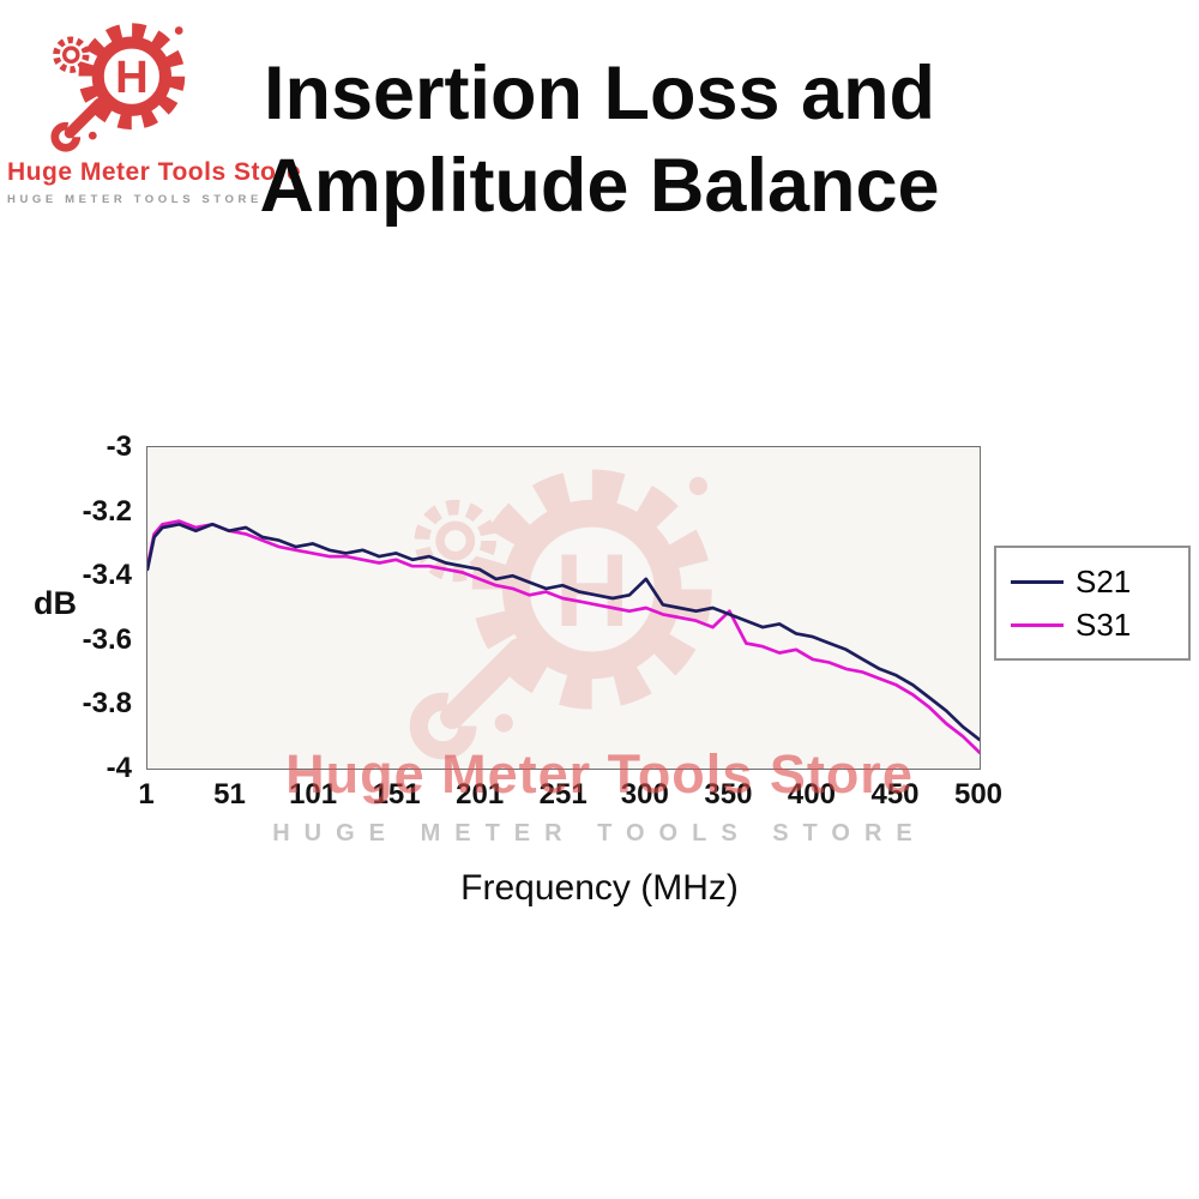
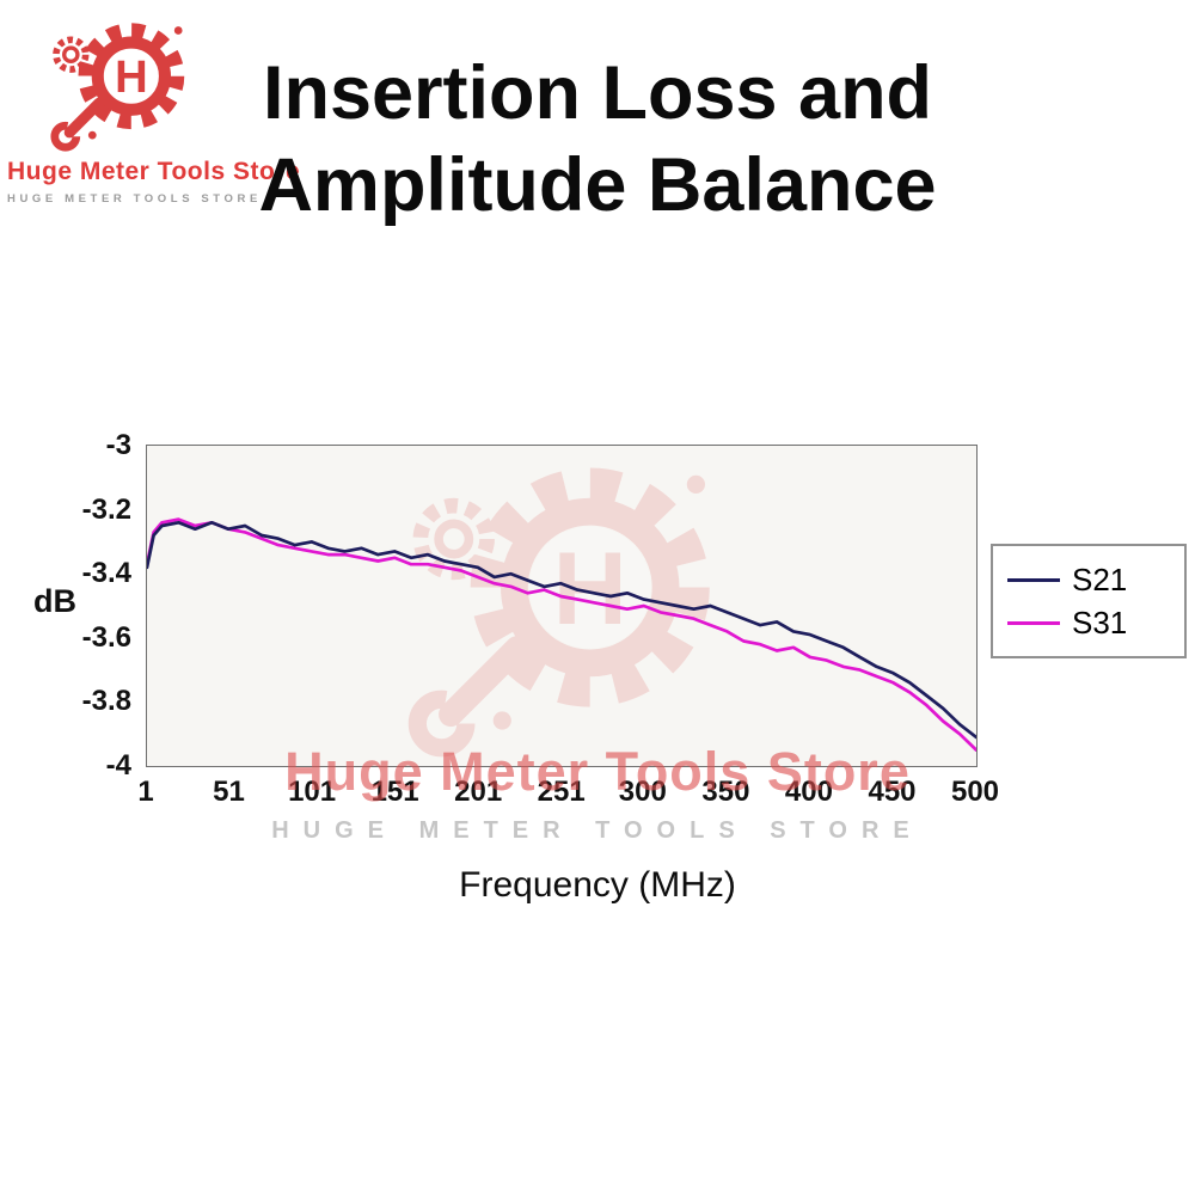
S21/300: -3.41 -> -3.48
S31/350: -3.51 -> -3.58
